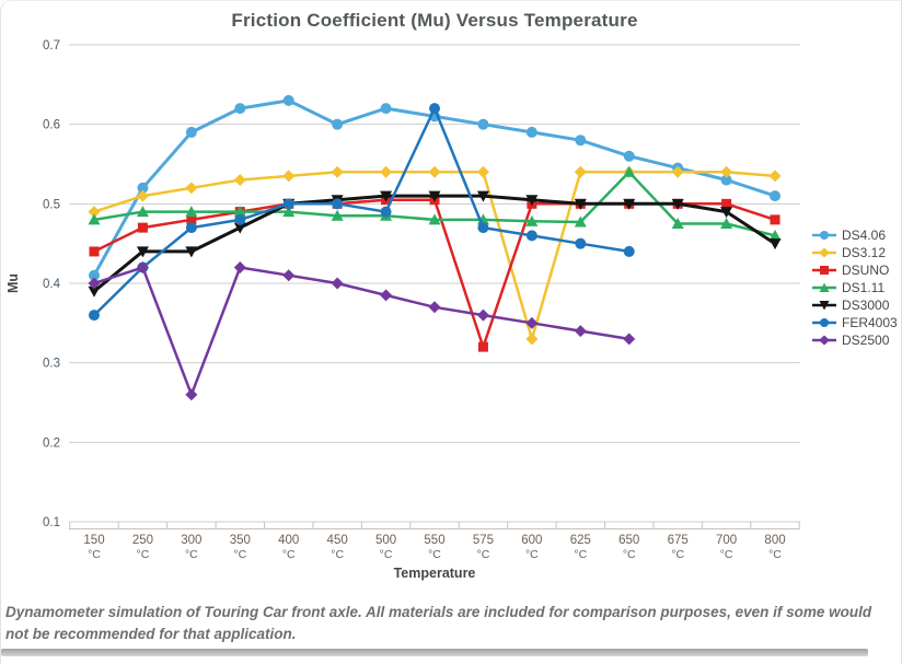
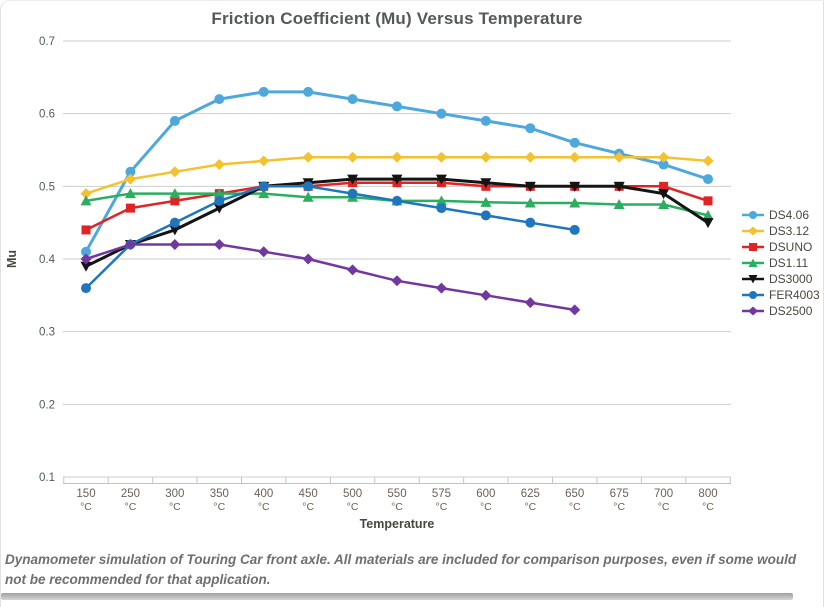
DS3000/250: 0.44 -> 0.42
FER4003/300: 0.47 -> 0.45
DS2500/300: 0.26 -> 0.42
DS4.06/450: 0.60 -> 0.63
FER4003/550: 0.62 -> 0.48
DSUNO/575: 0.32 -> 0.51
DS3.12/600: 0.33 -> 0.54
DS1.11/650: 0.54 -> 0.48
